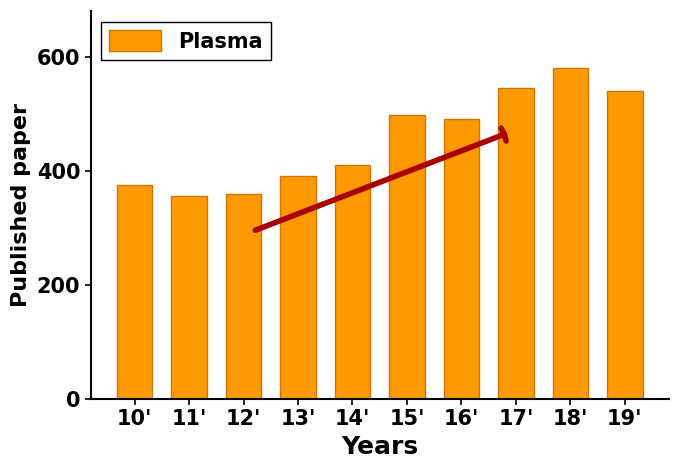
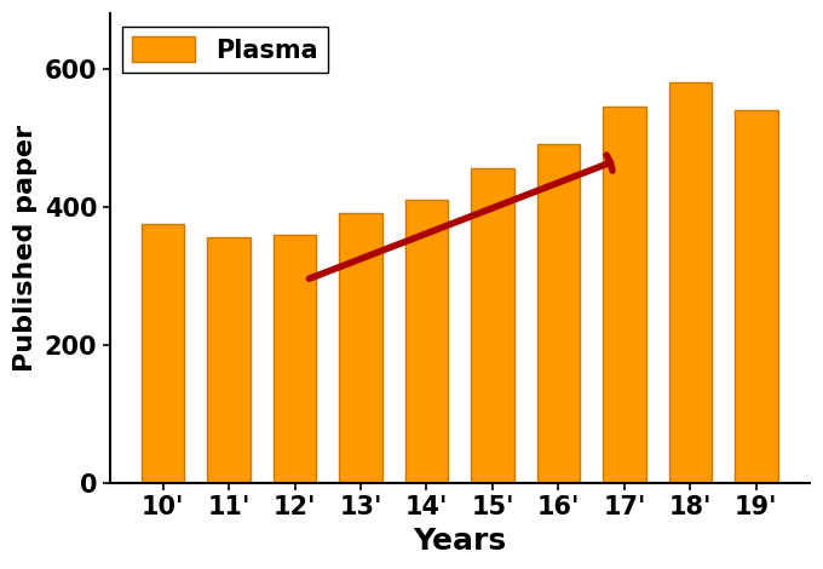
15': 498 -> 455
